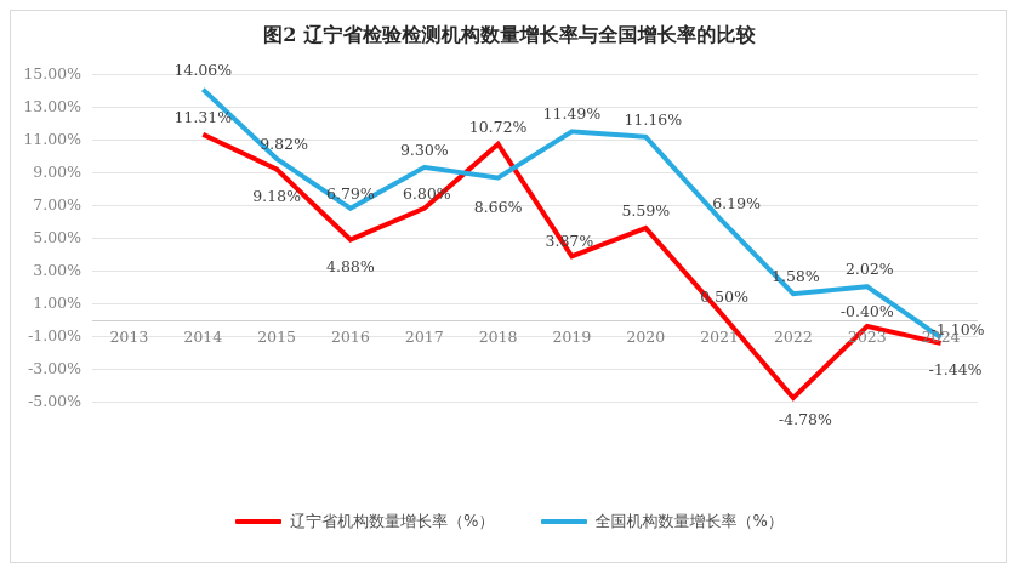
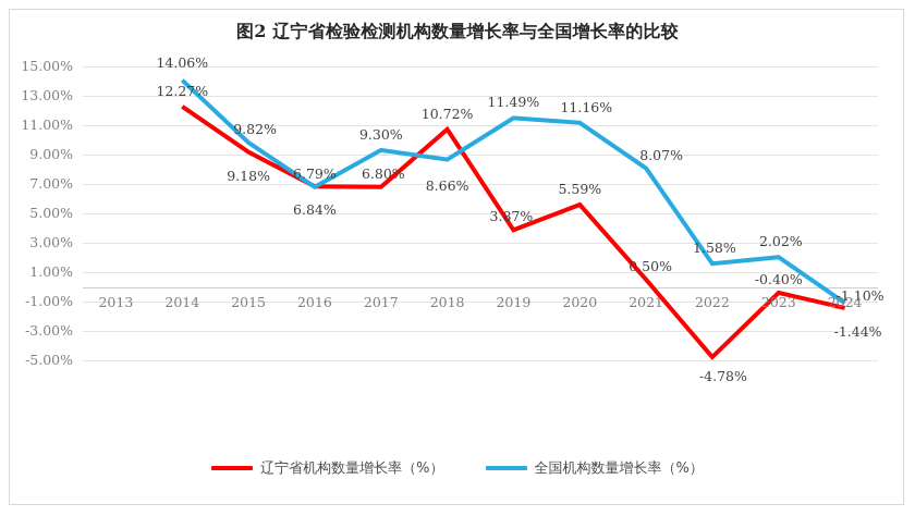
辽宁省机构数量增长率（%）/2014: 11.31% -> 12.27%
辽宁省机构数量增长率（%）/2016: 4.88% -> 6.84%
全国机构数量增长率（%）/2021: 6.19% -> 8.07%
